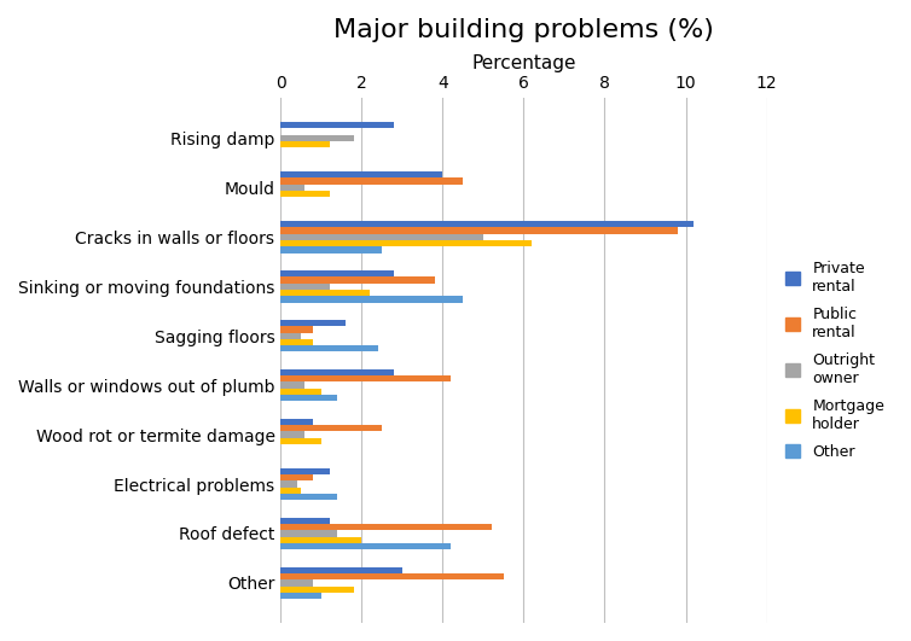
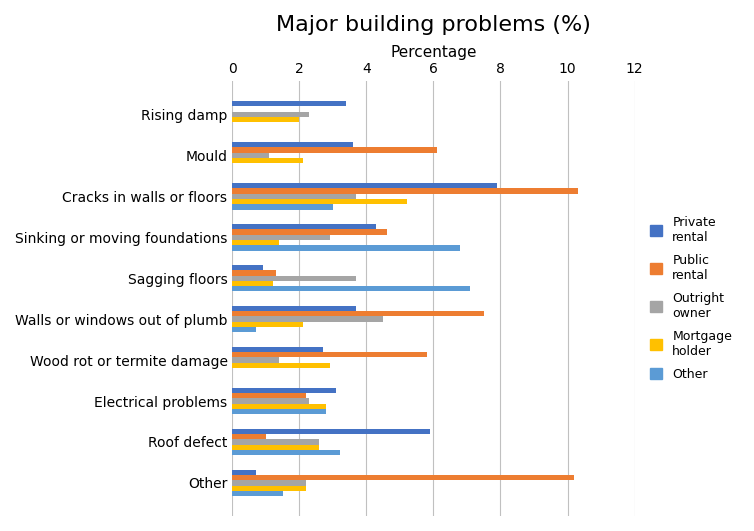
Private rental/Rising damp: 2.8 -> 3.4
Outright owner/Rising damp: 1.8 -> 2.3
Mortgage holder/Rising damp: 1.2 -> 2.0
Private rental/Mould: 4.0 -> 3.6
Public rental/Mould: 4.5 -> 6.1
Outright owner/Mould: 0.6 -> 1.1
Mortgage holder/Mould: 1.2 -> 2.1
Private rental/Cracks in walls or floors: 10.2 -> 7.9
Public rental/Cracks in walls or floors: 9.8 -> 10.3
Outright owner/Cracks in walls or floors: 5.0 -> 3.7
Mortgage holder/Cracks in walls or floors: 6.2 -> 5.2
Other/Cracks in walls or floors: 2.5 -> 3.0
Private rental/Sinking or moving foundations: 2.8 -> 4.3
Public rental/Sinking or moving foundations: 3.8 -> 4.6
Outright owner/Sinking or moving foundations: 1.2 -> 2.9
Mortgage holder/Sinking or moving foundations: 2.2 -> 1.4
Other/Sinking or moving foundations: 4.5 -> 6.8
Private rental/Sagging floors: 1.6 -> 0.9
Public rental/Sagging floors: 0.8 -> 1.3
Outright owner/Sagging floors: 0.5 -> 3.7
Mortgage holder/Sagging floors: 0.8 -> 1.2
Other/Sagging floors: 2.4 -> 7.1
Private rental/Walls or windows out of plumb: 2.8 -> 3.7
Public rental/Walls or windows out of plumb: 4.2 -> 7.5
Outright owner/Walls or windows out of plumb: 0.6 -> 4.5
Mortgage holder/Walls or windows out of plumb: 1.0 -> 2.1
Other/Walls or windows out of plumb: 1.4 -> 0.7
Private rental/Wood rot or termite damage: 0.8 -> 2.7
Public rental/Wood rot or termite damage: 2.5 -> 5.8
Outright owner/Wood rot or termite damage: 0.6 -> 1.4
Mortgage holder/Wood rot or termite damage: 1.0 -> 2.9
Private rental/Electrical problems: 1.2 -> 3.1
Public rental/Electrical problems: 0.8 -> 2.2
Outright owner/Electrical problems: 0.4 -> 2.3
Mortgage holder/Electrical problems: 0.5 -> 2.8
Other/Electrical problems: 1.4 -> 2.8
Private rental/Roof defect: 1.2 -> 5.9
Public rental/Roof defect: 5.2 -> 1.0
Outright owner/Roof defect: 1.4 -> 2.6
Mortgage holder/Roof defect: 2.0 -> 2.6
Other/Roof defect: 4.2 -> 3.2
Private rental/Other: 3.0 -> 0.7
Public rental/Other: 5.5 -> 10.2
Outright owner/Other: 0.8 -> 2.2
Mortgage holder/Other: 1.8 -> 2.2
Other/Other: 1.0 -> 1.5
